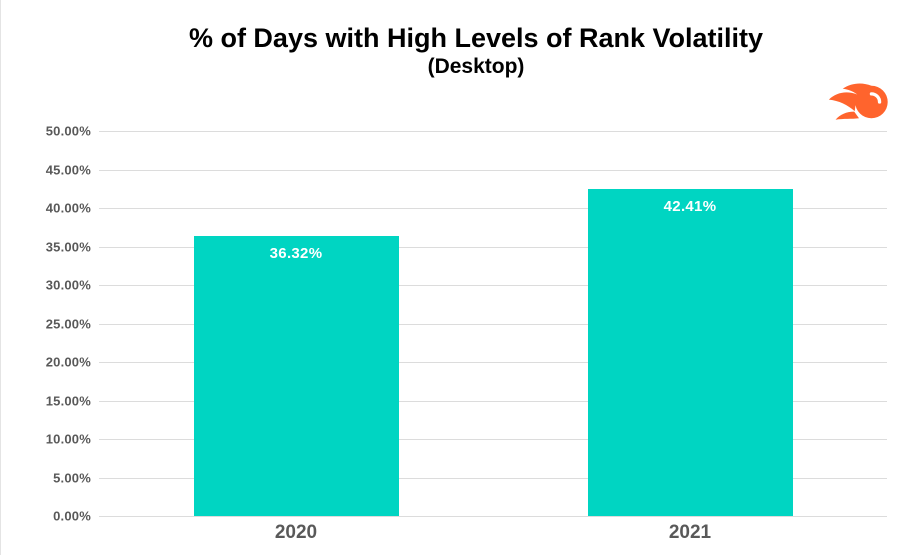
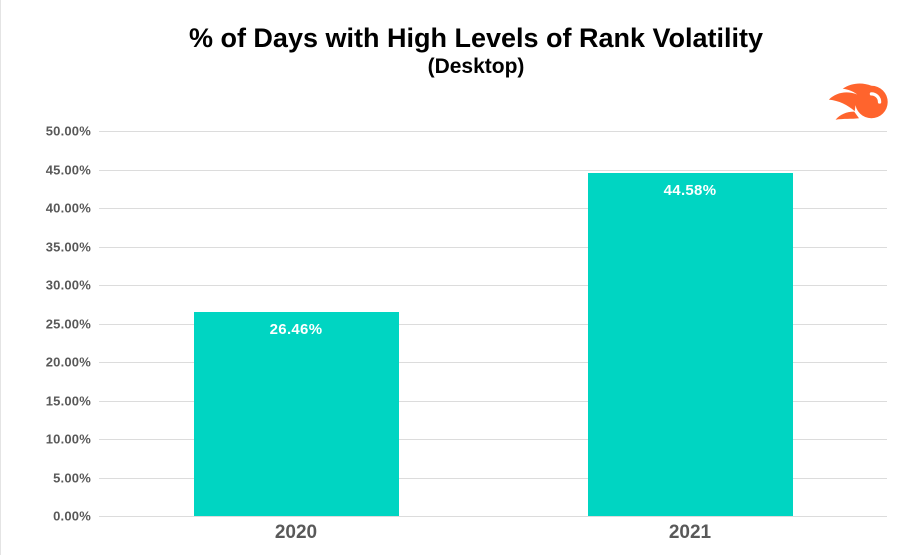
2020: 36.32% -> 26.46%
2021: 42.41% -> 44.58%
